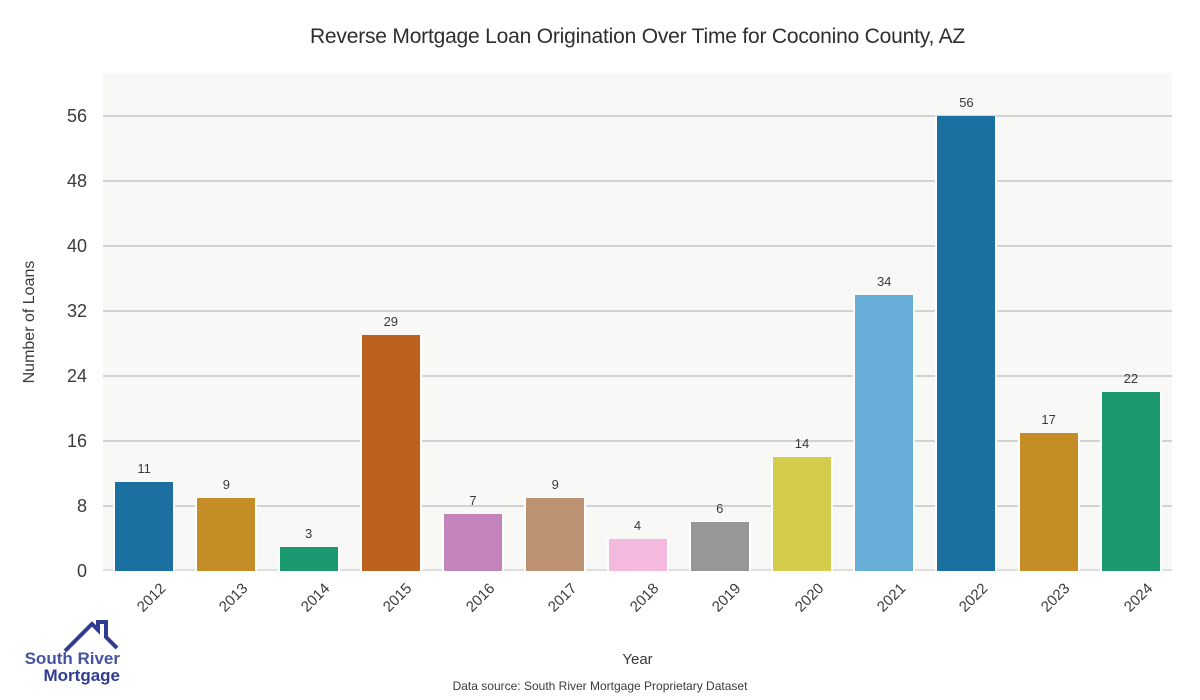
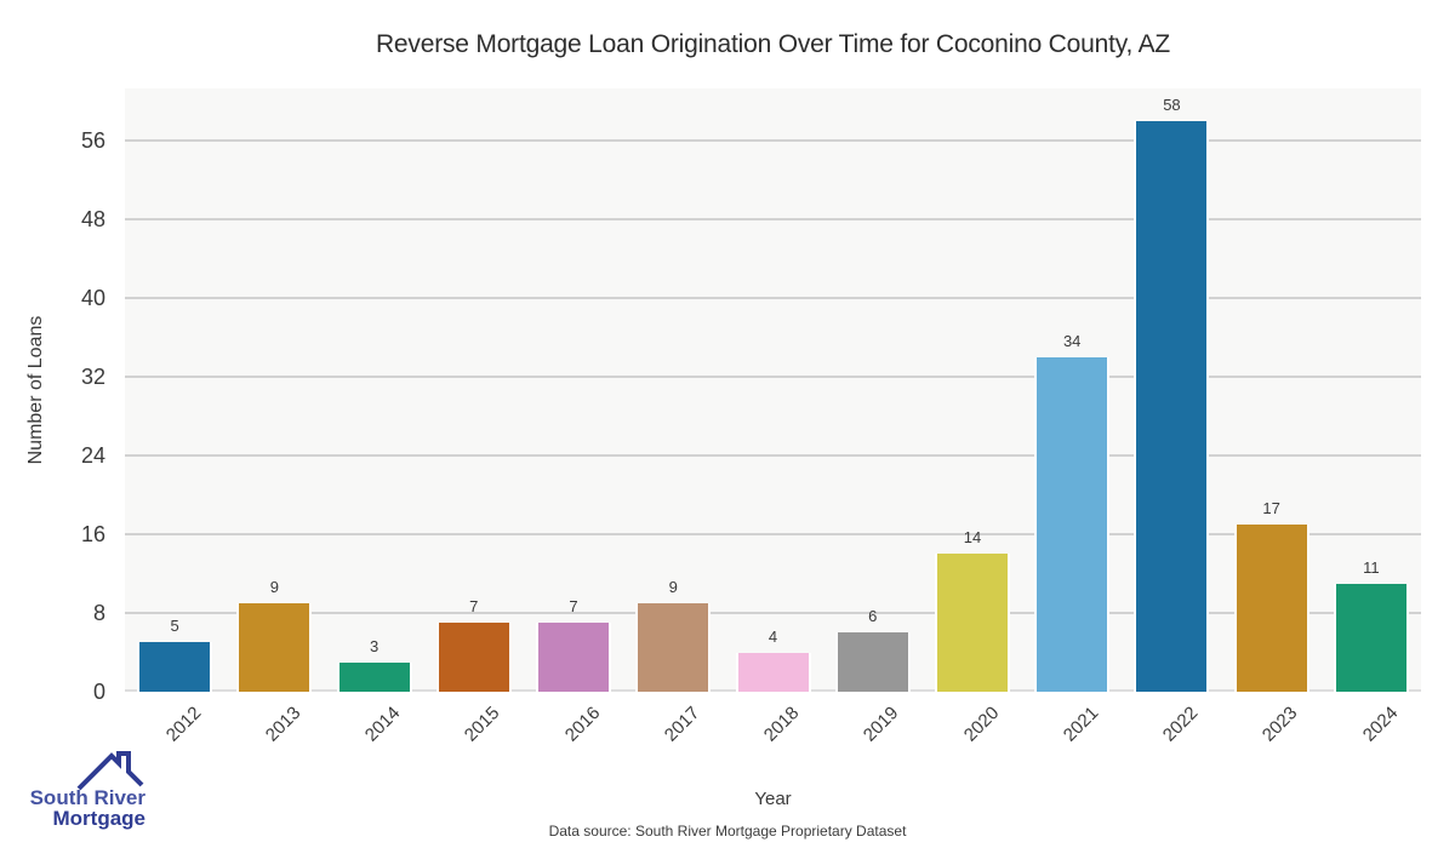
2012: 11 -> 5
2015: 29 -> 7
2022: 56 -> 58
2024: 22 -> 11
